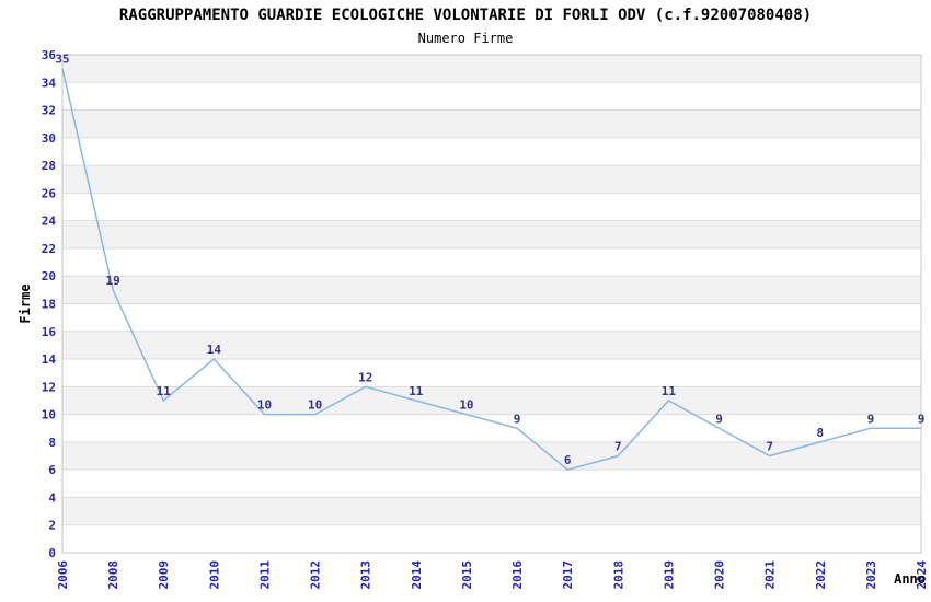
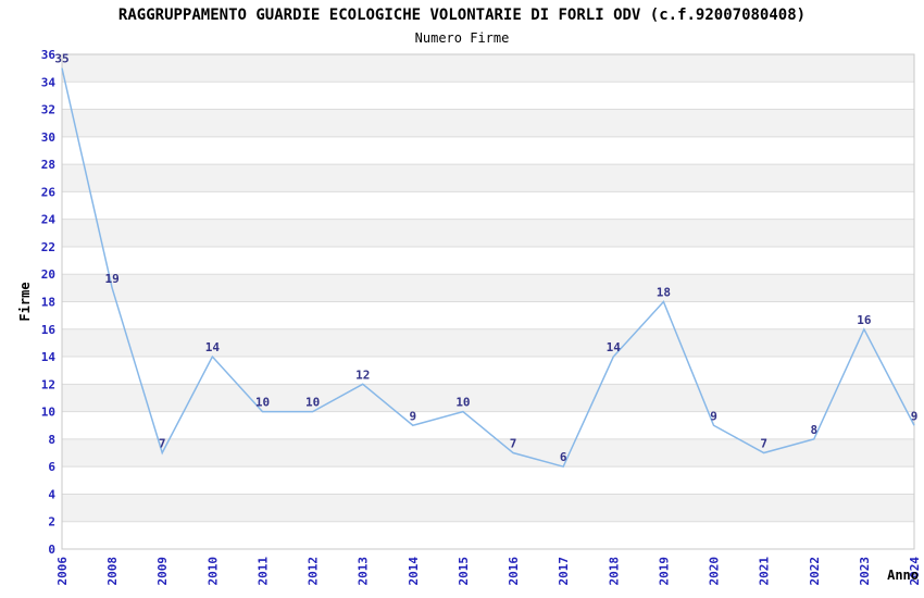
2009: 11 -> 7
2014: 11 -> 9
2016: 9 -> 7
2018: 7 -> 14
2019: 11 -> 18
2023: 9 -> 16
